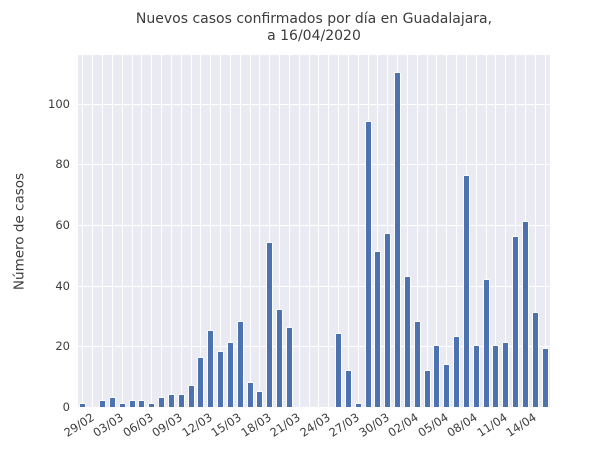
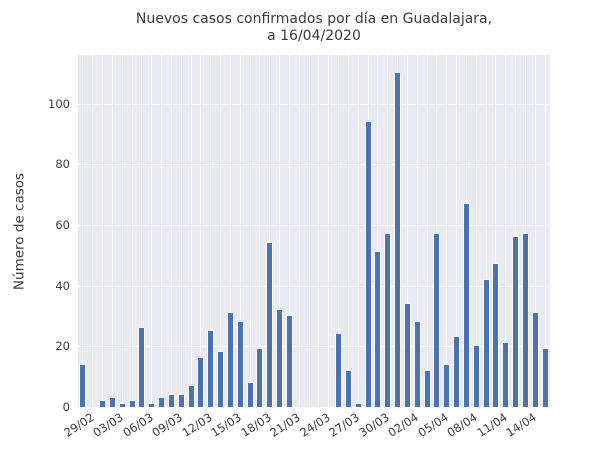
29/02: 1 -> 14
06/03: 2 -> 26
15/03: 21 -> 31
18/03: 5 -> 19
21/03: 26 -> 30
02/04: 43 -> 34
05/04: 20 -> 57
08/04: 76 -> 67
11/04: 20 -> 47
14/04: 61 -> 57
